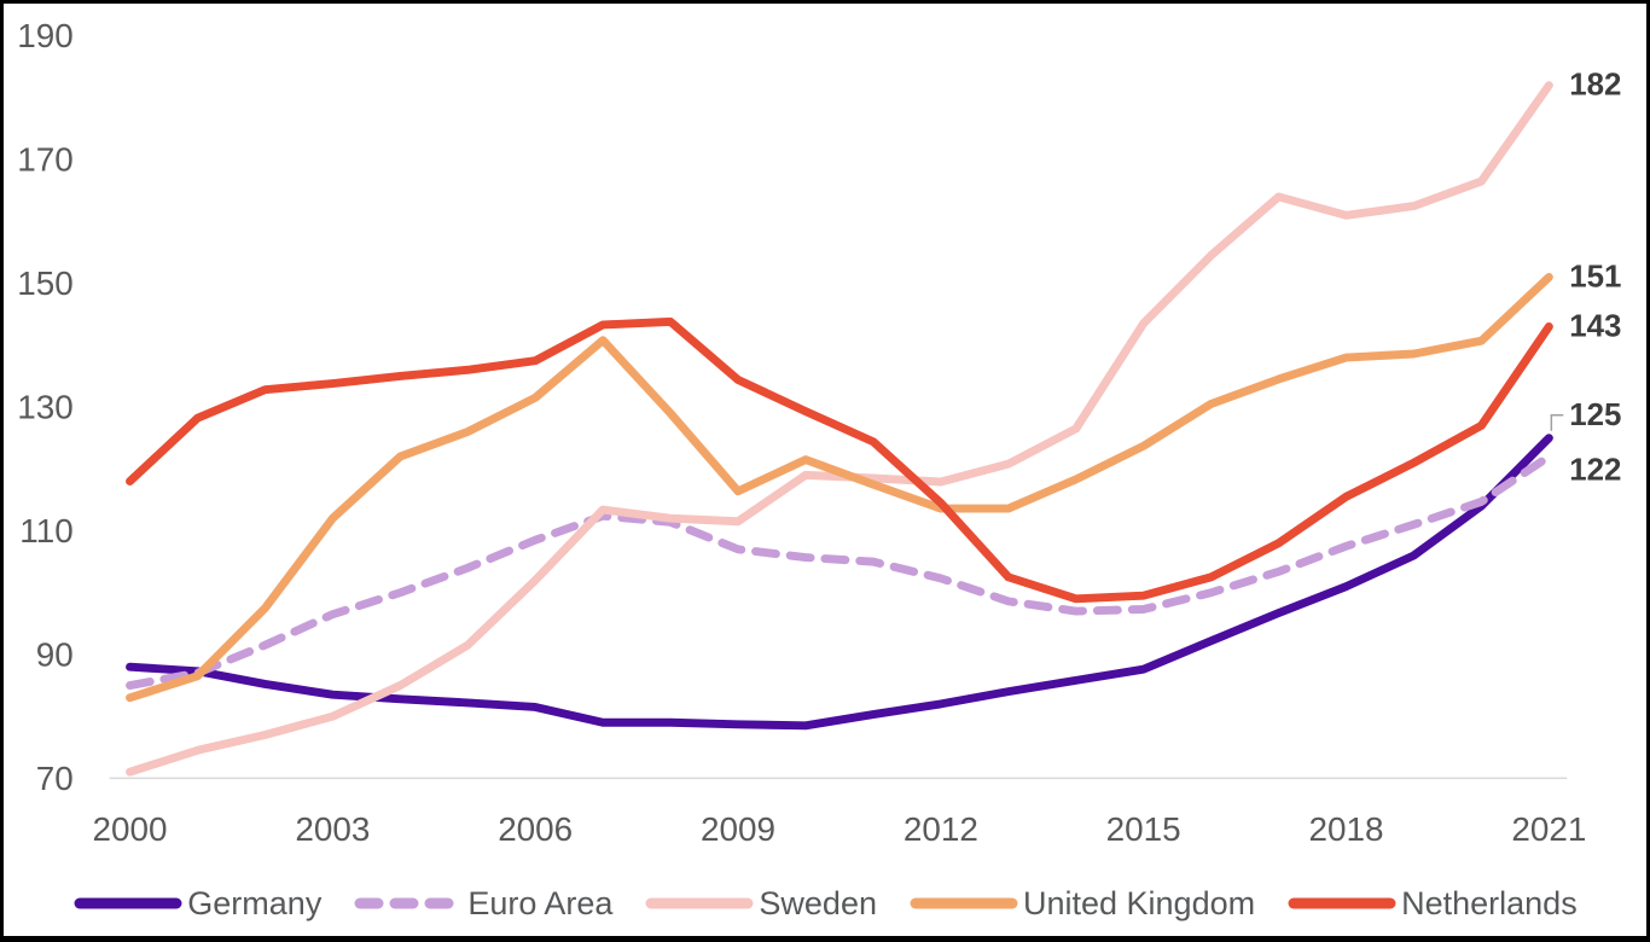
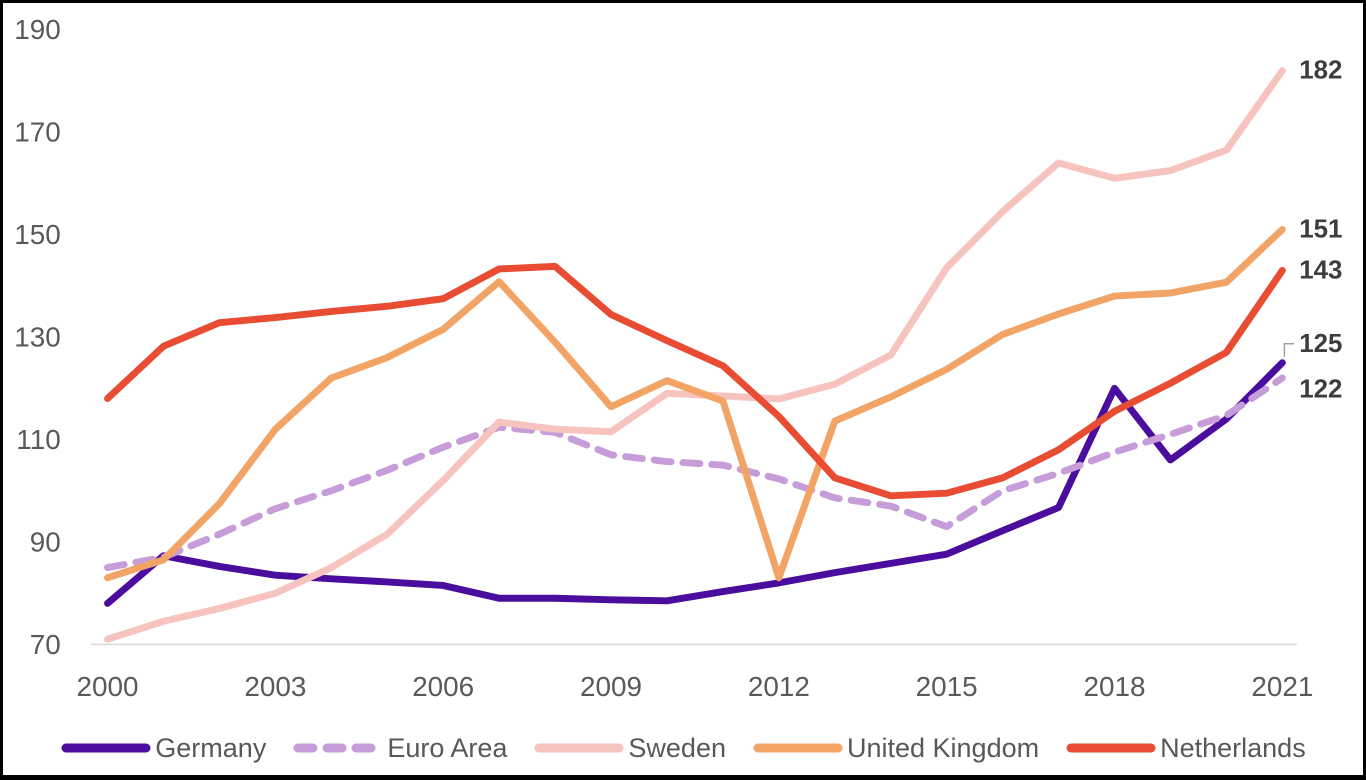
Germany/2000: 88 -> 78
United Kingdom/2012: 114 -> 83
Euro Area/2015: 97 -> 93
Germany/2018: 101 -> 120
